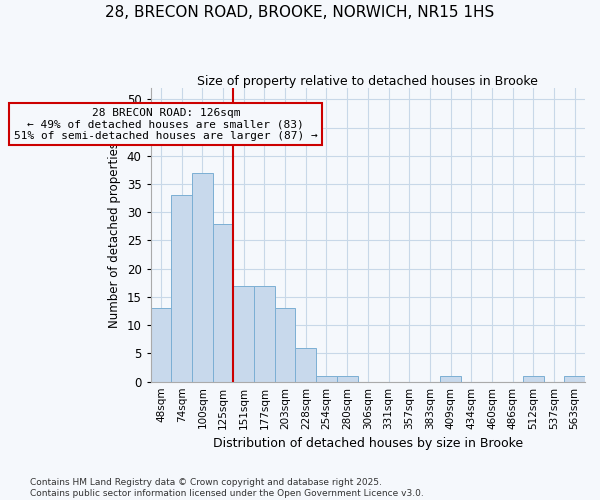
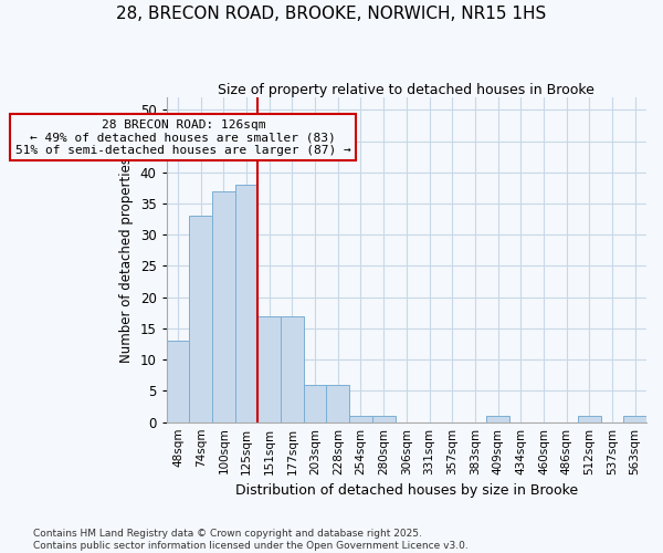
125sqm: 28 -> 38
203sqm: 13 -> 6
